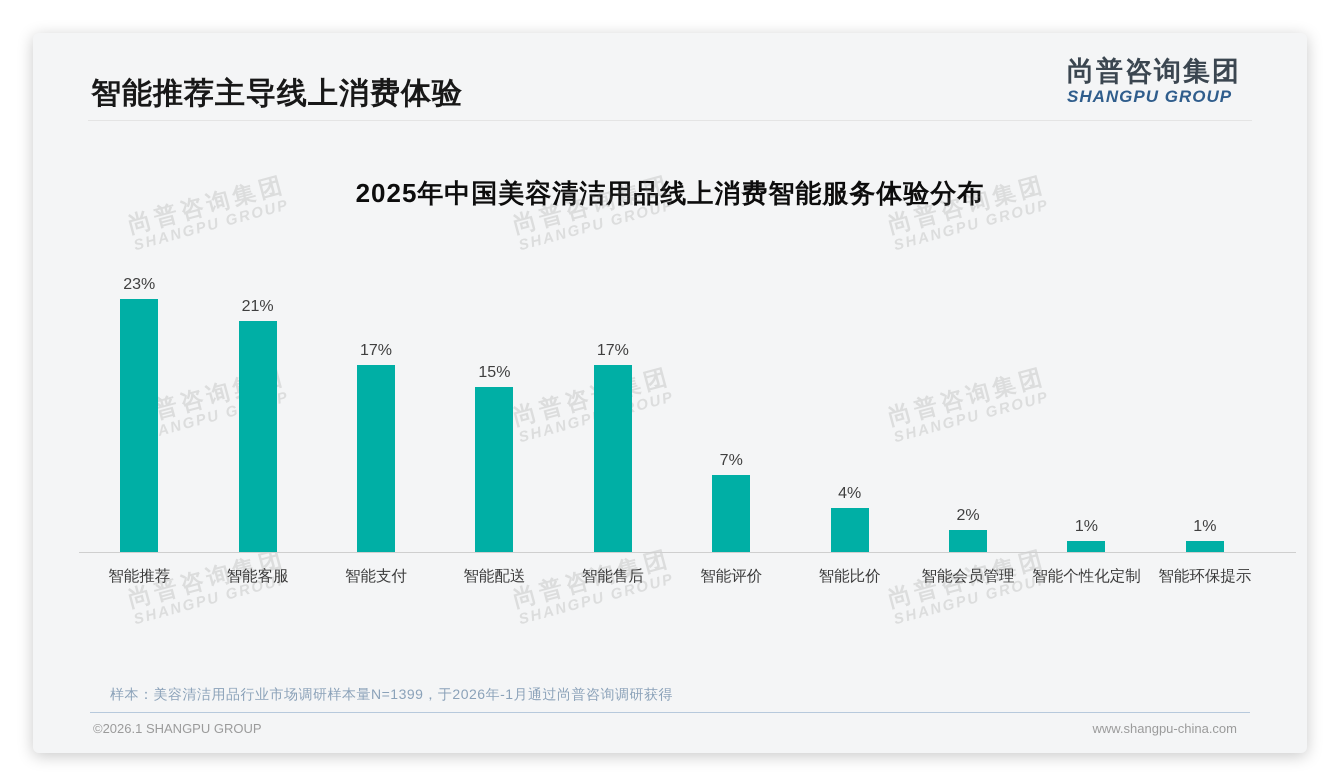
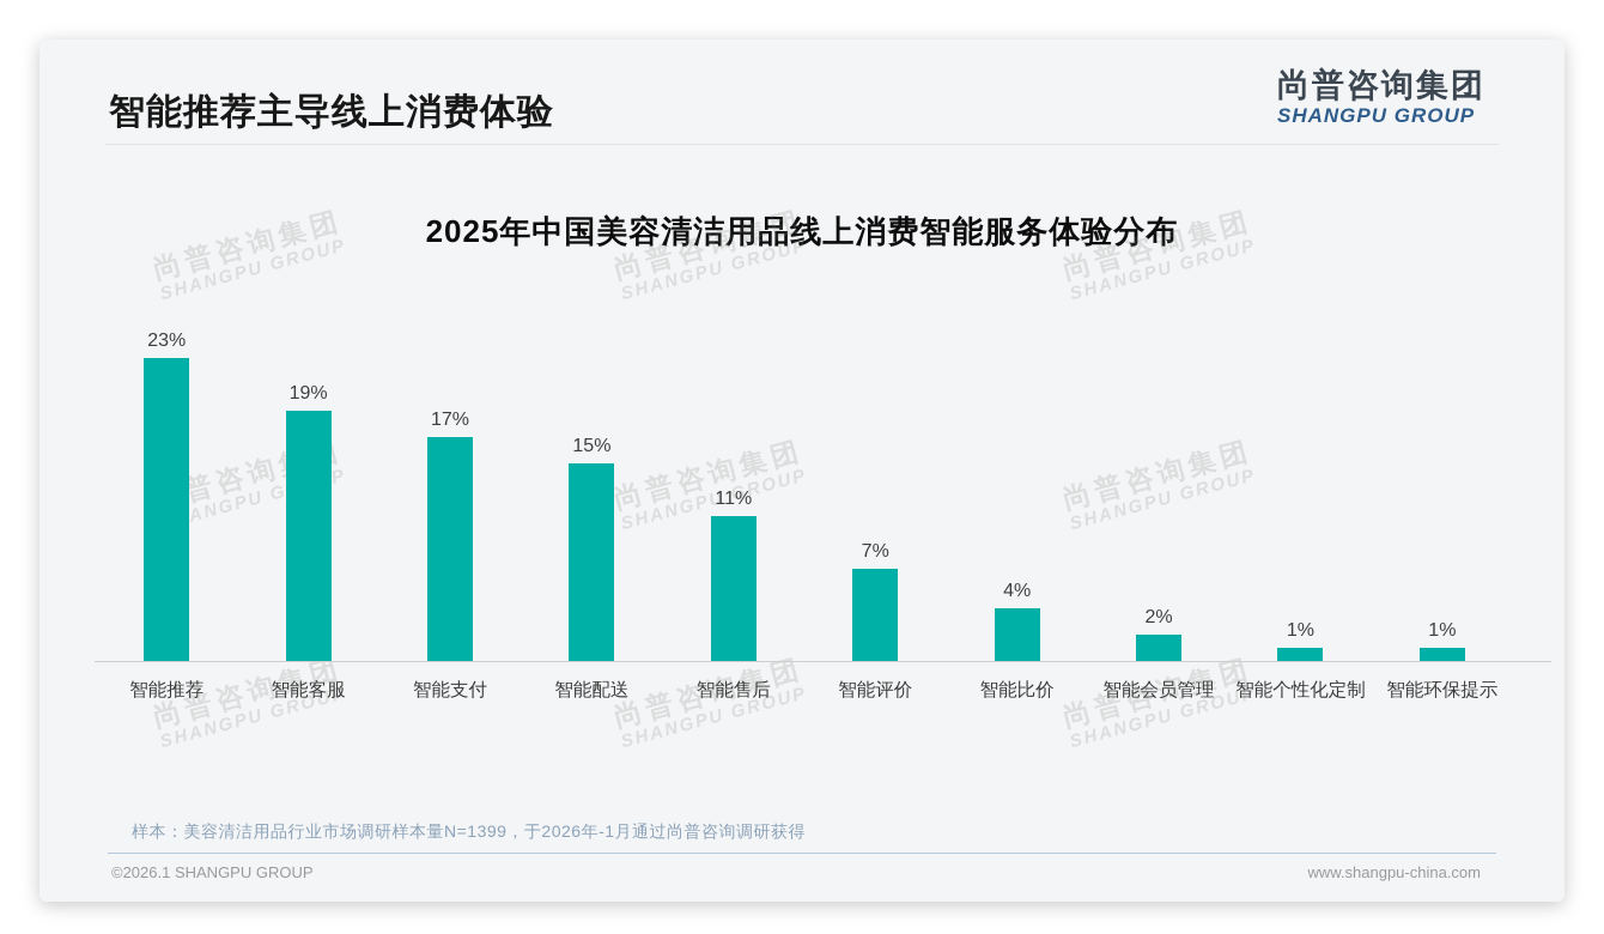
智能客服: 21% -> 19%
智能售后: 17% -> 11%
